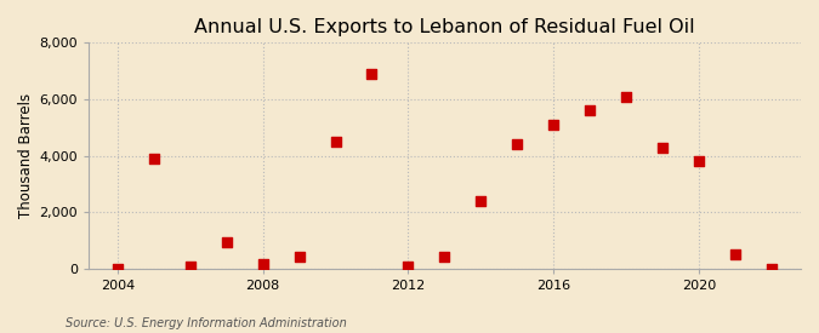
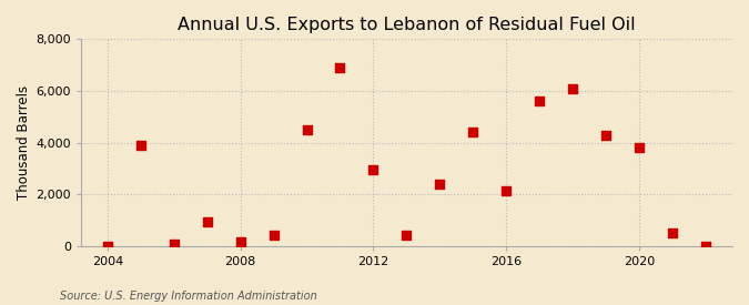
2012: 60 -> 2,950
2016: 5,100 -> 2,150
